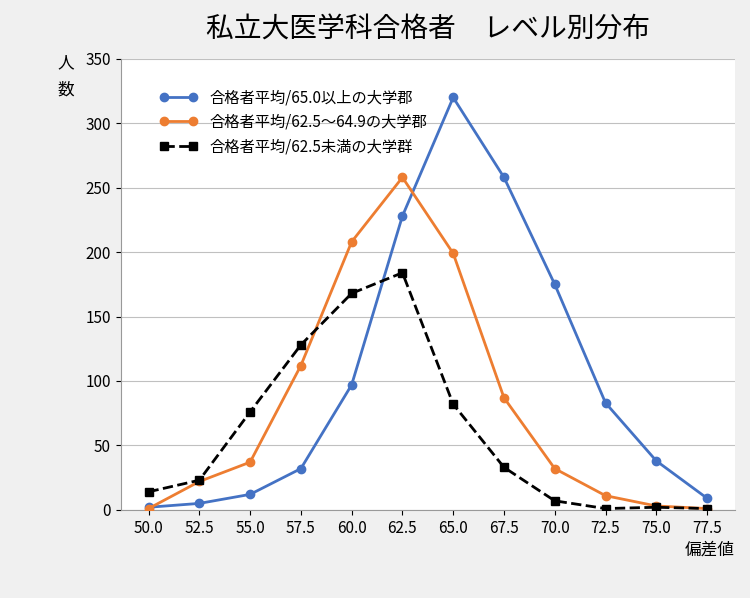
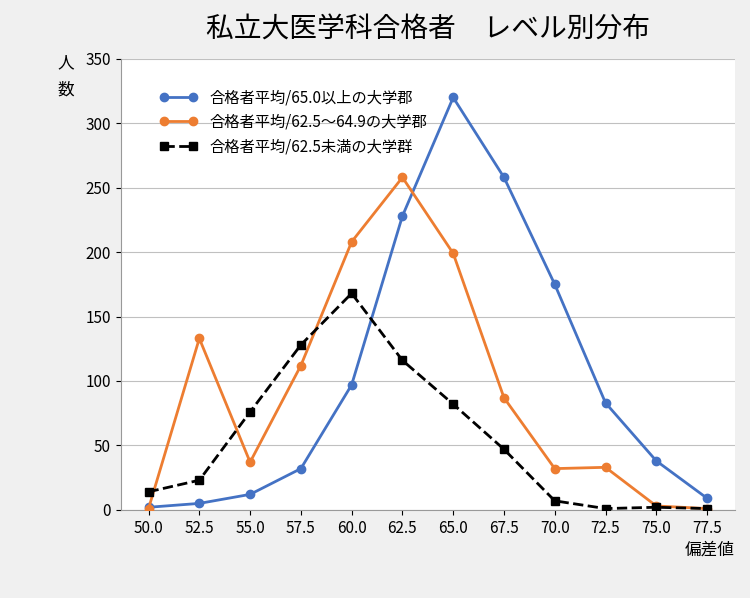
合格者平均/62.5～64.9の大学郡/52.5: 22 -> 133
合格者平均/62.5未満の大学群/62.5: 184 -> 116
合格者平均/62.5未満の大学群/67.5: 33 -> 47
合格者平均/62.5～64.9の大学郡/72.5: 11 -> 33
